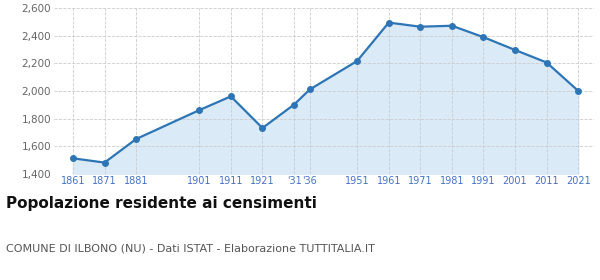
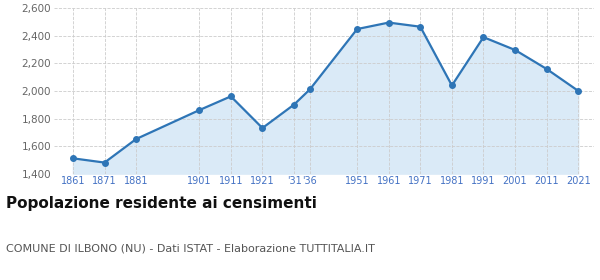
1951: 2,220 -> 2,450
1981: 2,470 -> 2,040
2011: 2,210 -> 2,160
